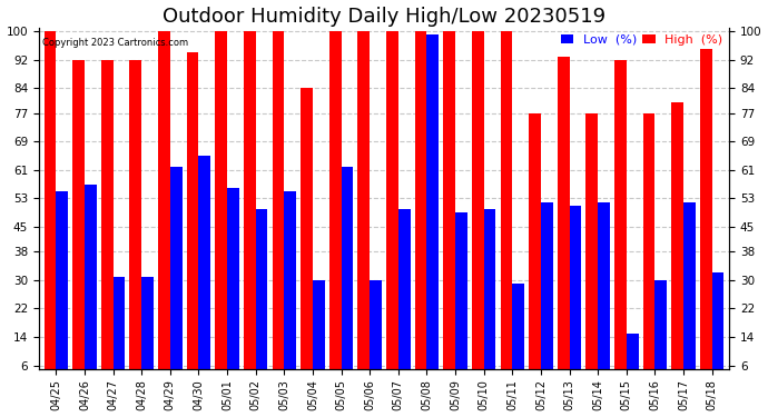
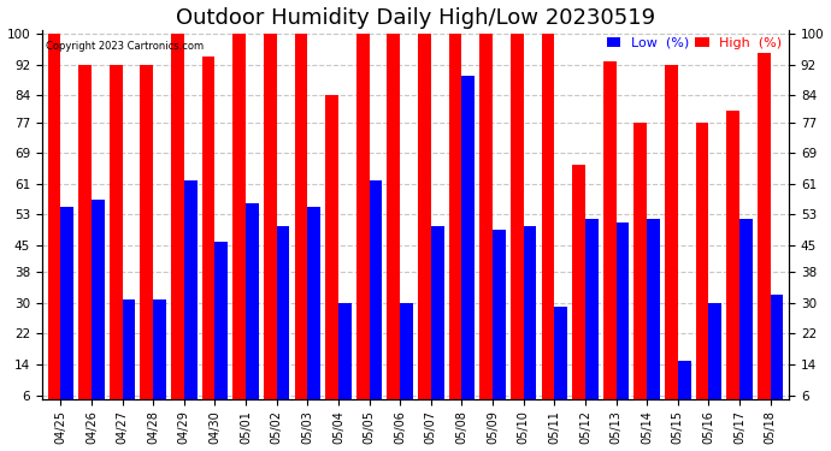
Low (%)/04/30: 65 -> 46
Low (%)/05/08: 99 -> 89
High (%)/05/12: 77 -> 66
